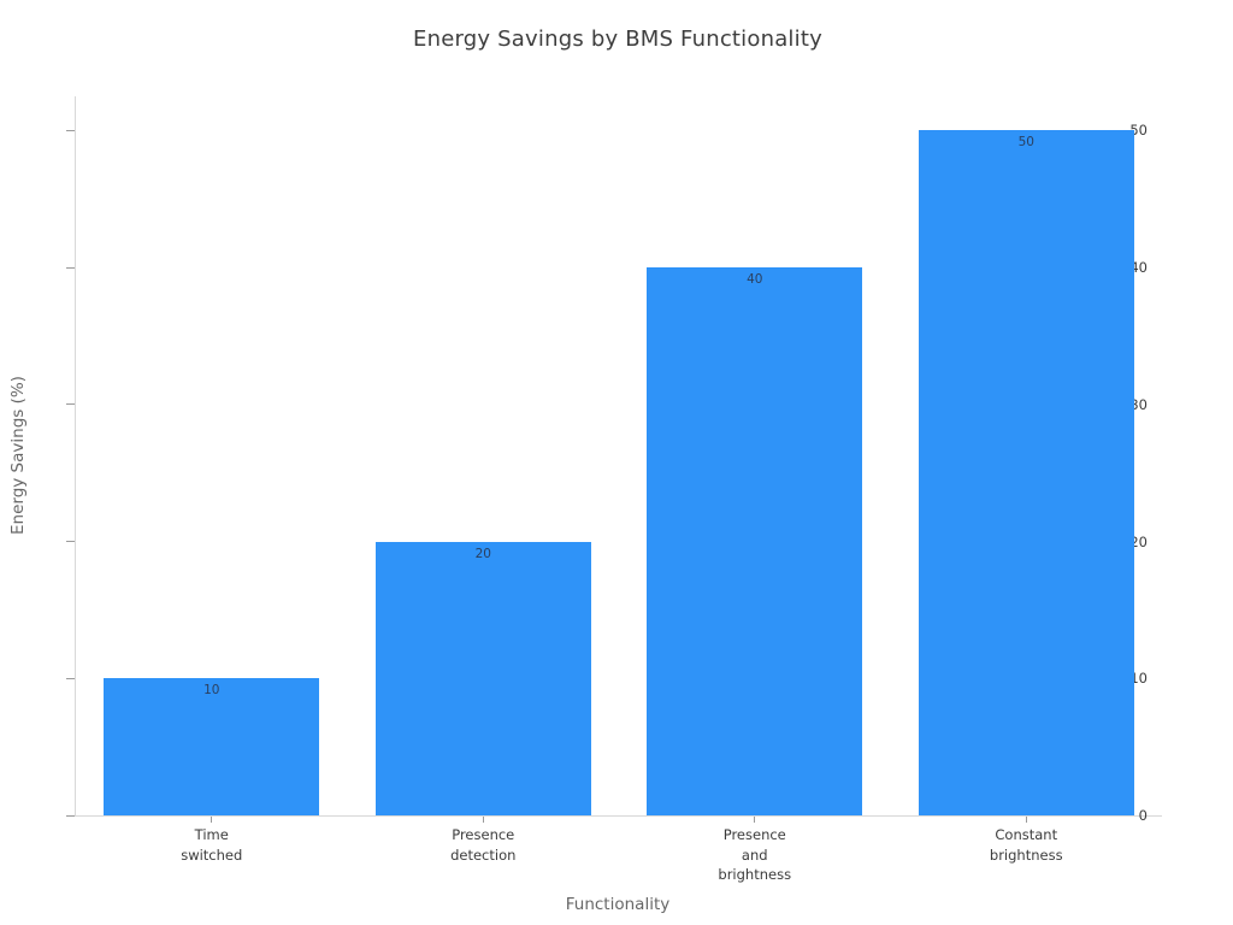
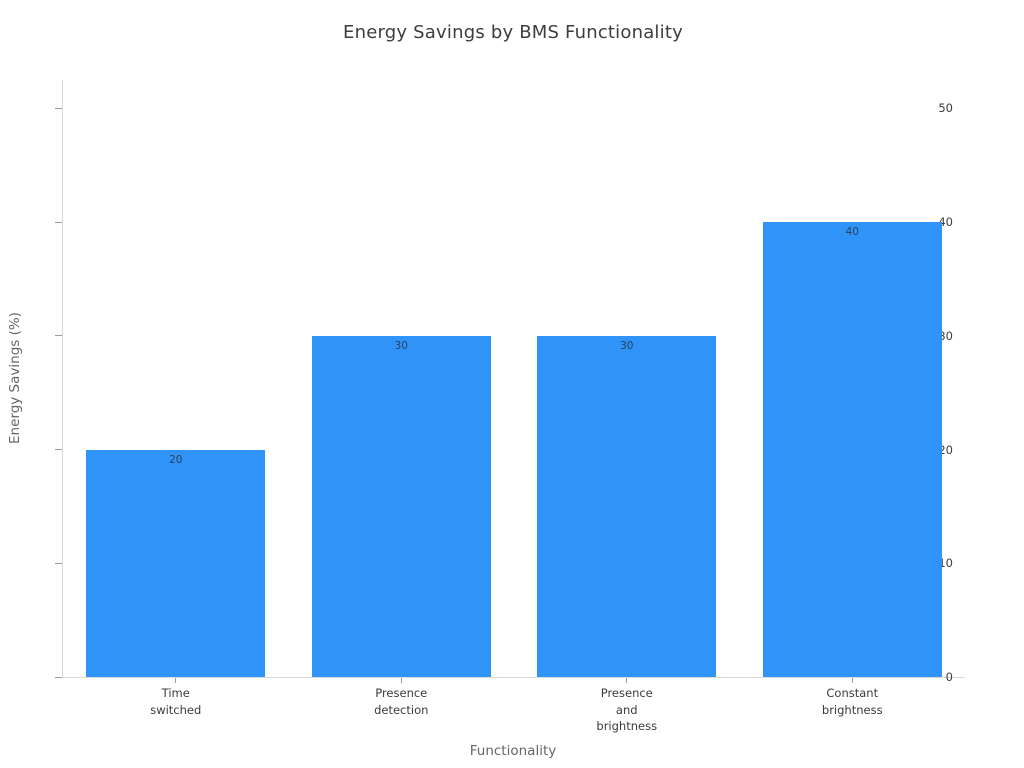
Time switched: 10 -> 20
Presence detection: 20 -> 30
Presence and brightness: 40 -> 30
Constant brightness: 50 -> 40
